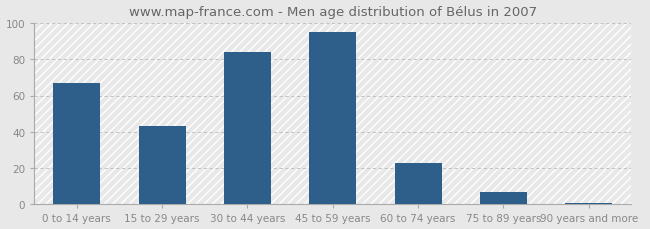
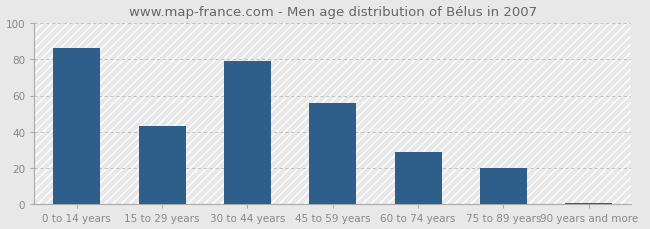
0 to 14 years: 67 -> 86
30 to 44 years: 84 -> 79
45 to 59 years: 95 -> 56
60 to 74 years: 23 -> 29
75 to 89 years: 7 -> 20
